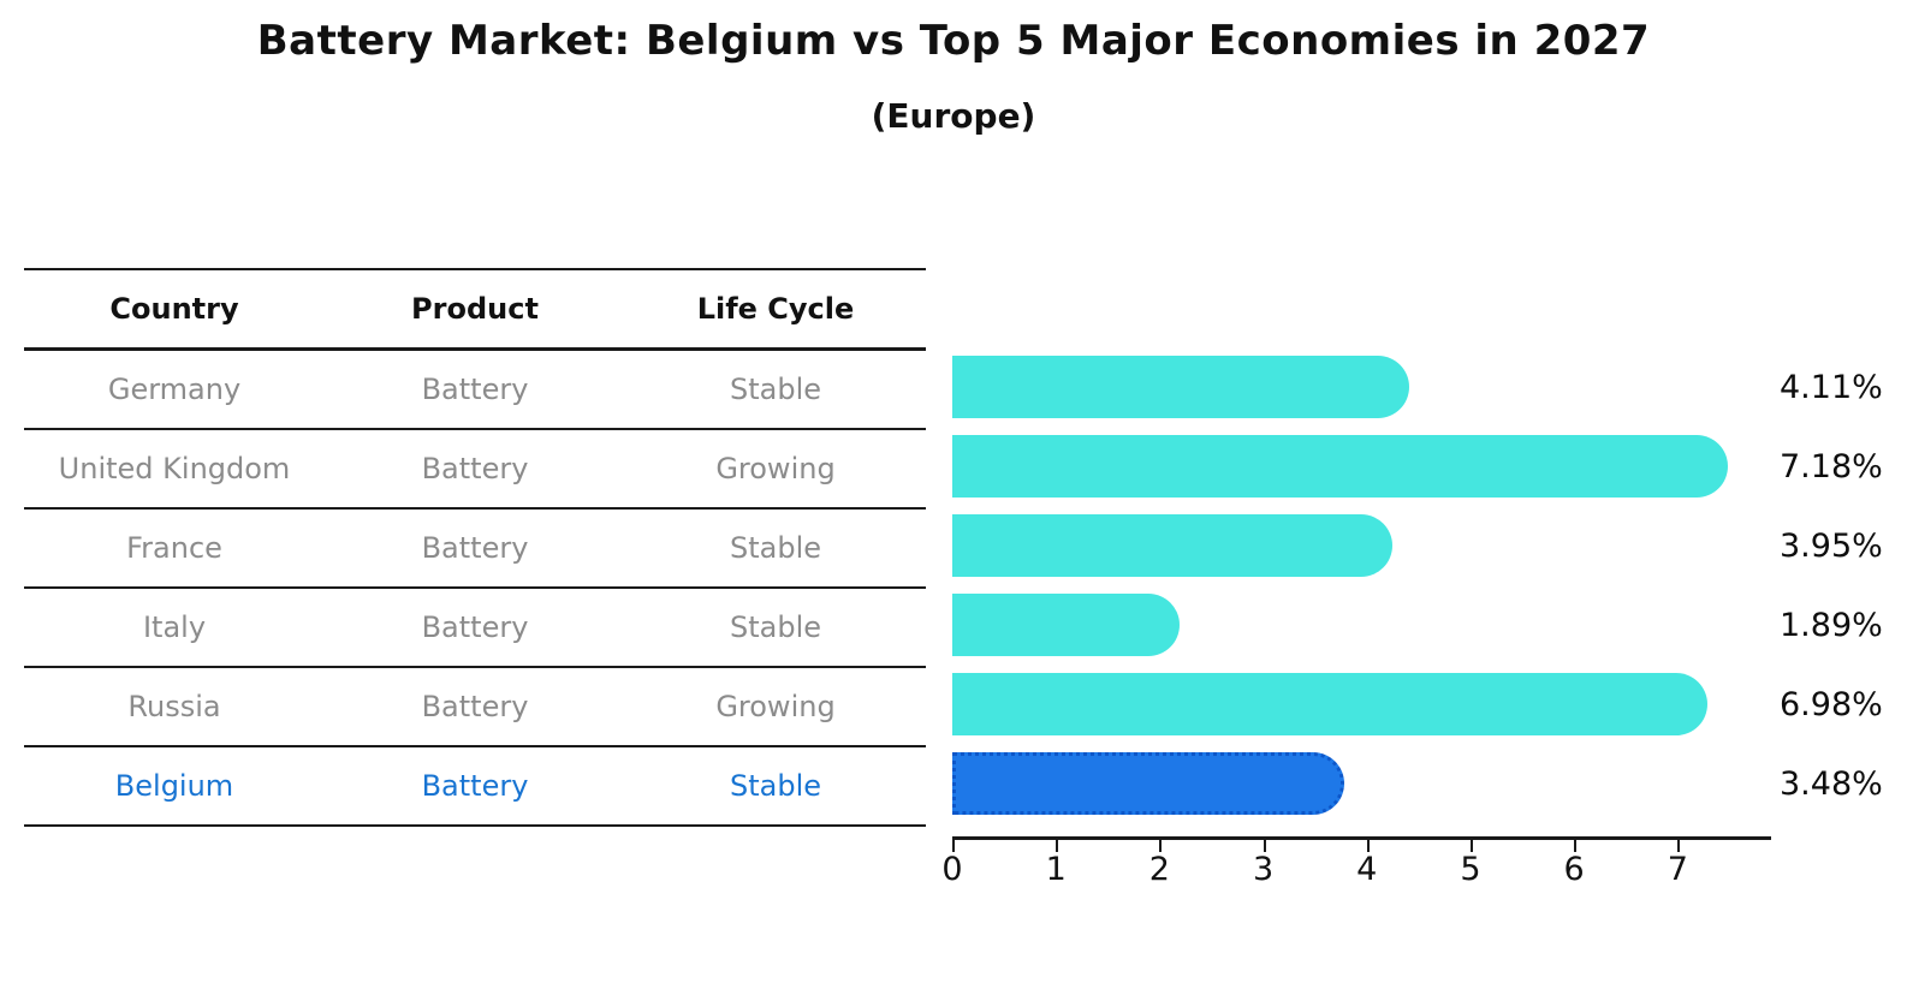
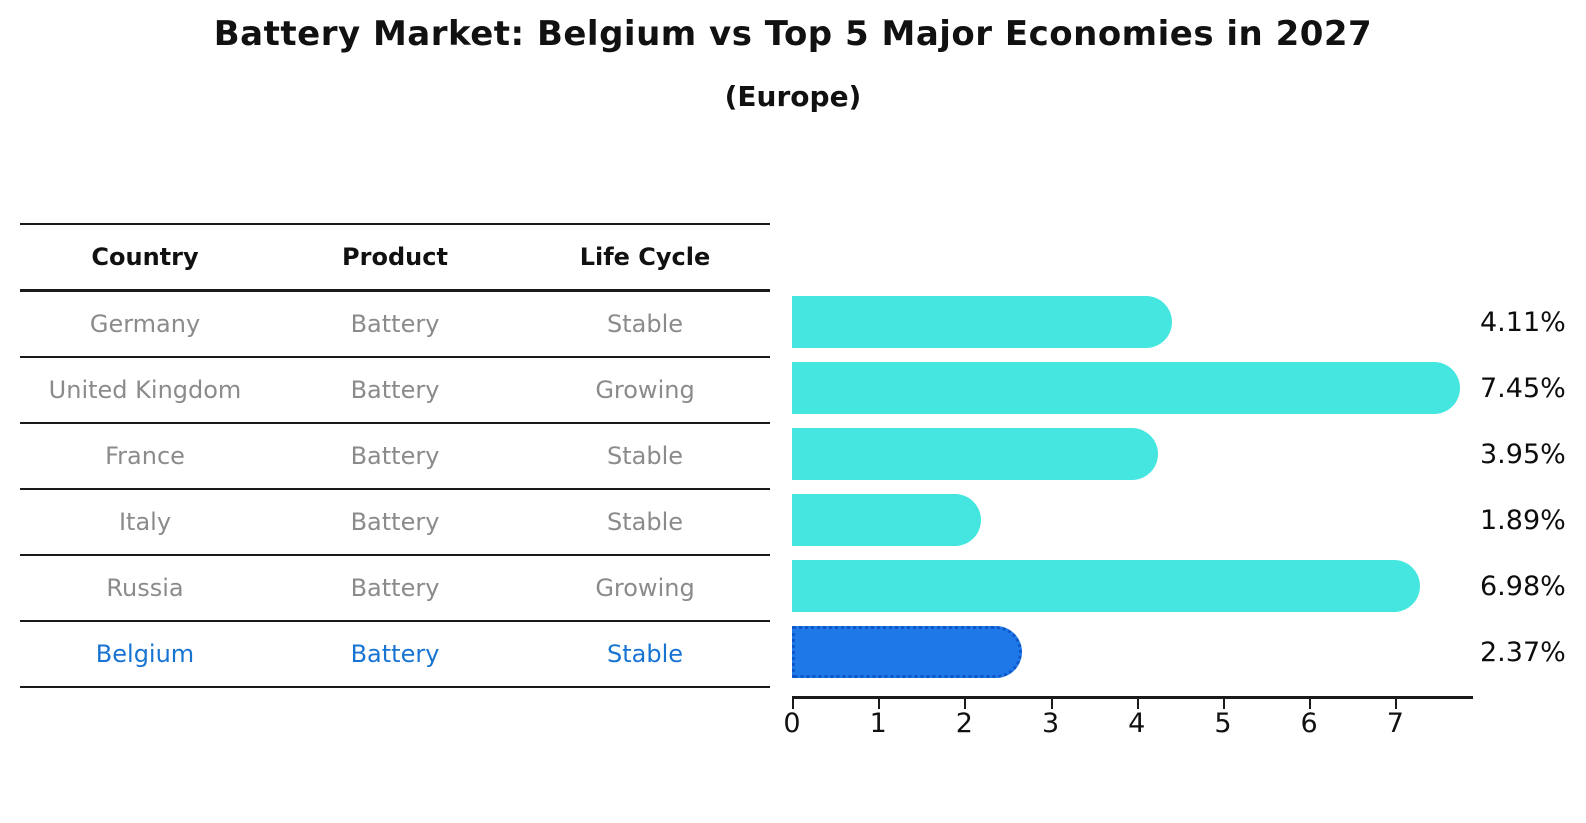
United Kingdom: 7.18% -> 7.45%
Belgium: 3.48% -> 2.37%
